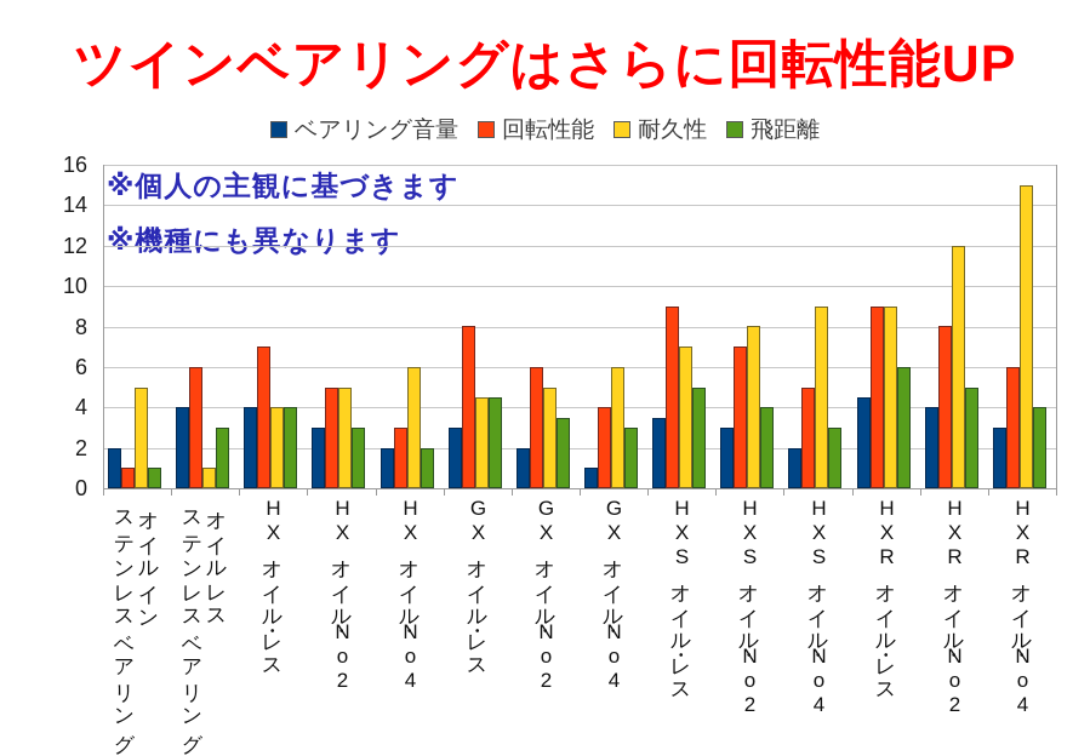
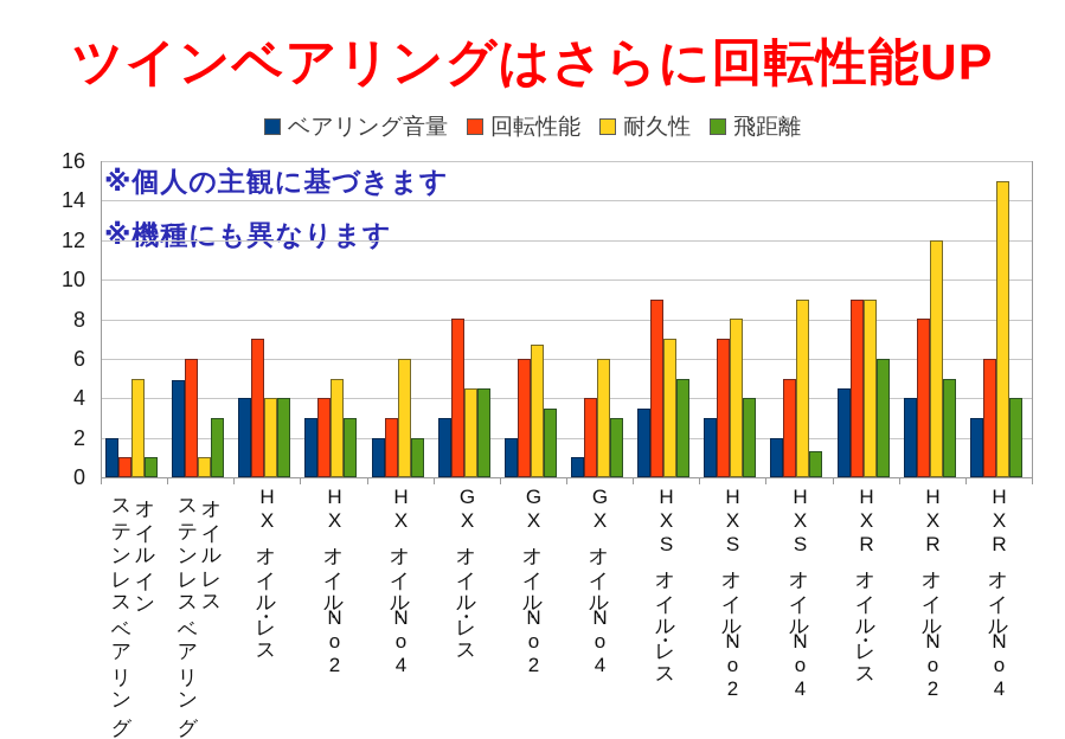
ベアリング音量/オイルレス ステンレスベアリング: 4.0 -> 4.9
回転性能/HXオイル・No2: 5 -> 4
耐久性/GXオイル・No2: 5.0 -> 6.7
飛距離/HXSオイル・No4: 3.0 -> 1.3
